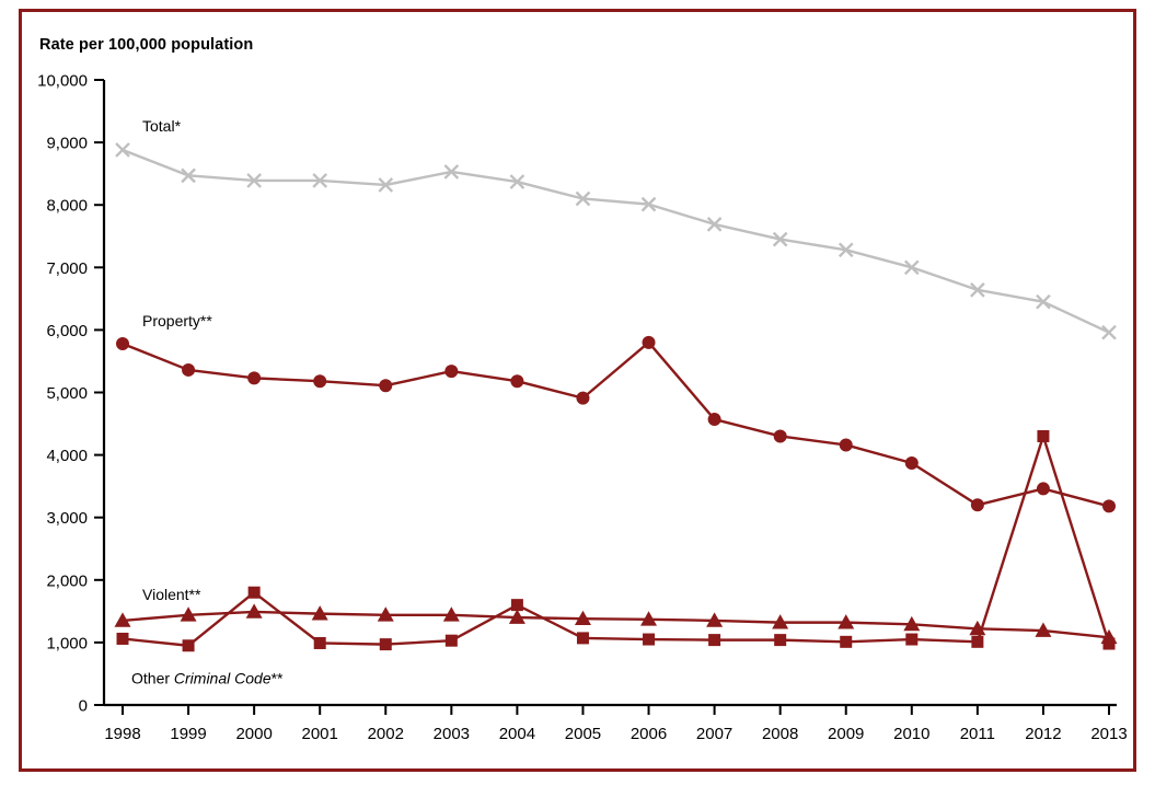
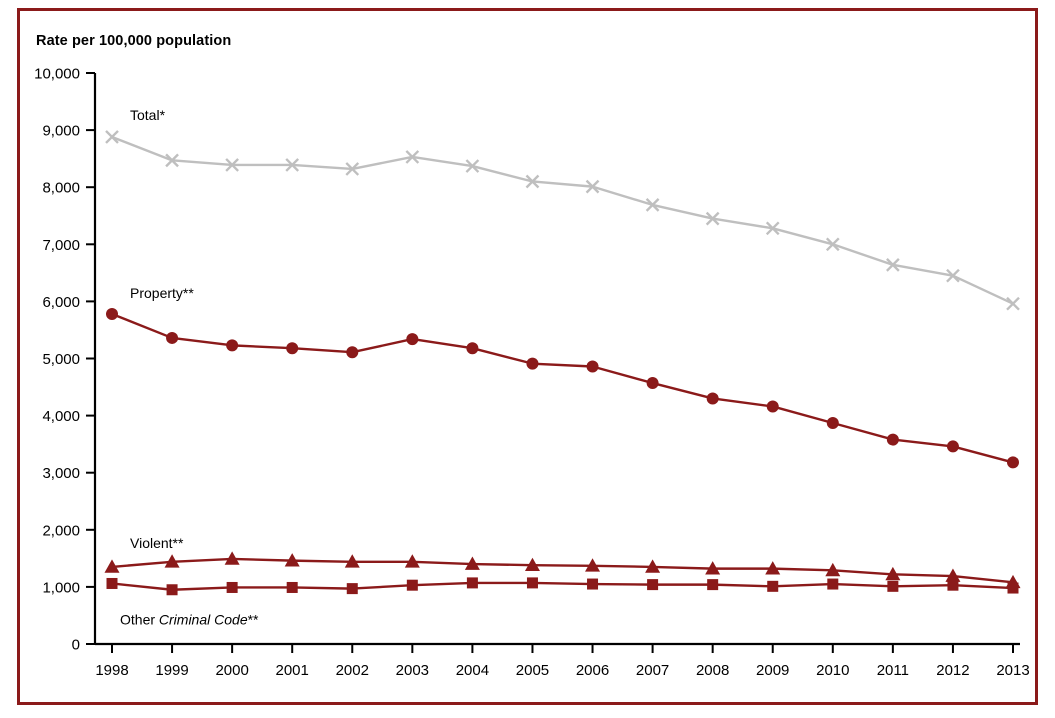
Other Criminal Code**/2000: 1800 -> 1000
Other Criminal Code**/2004: 1600 -> 1100
Property**/2006: 5800 -> 4900
Property**/2011: 3200 -> 3600
Other Criminal Code**/2012: 4300 -> 1000
